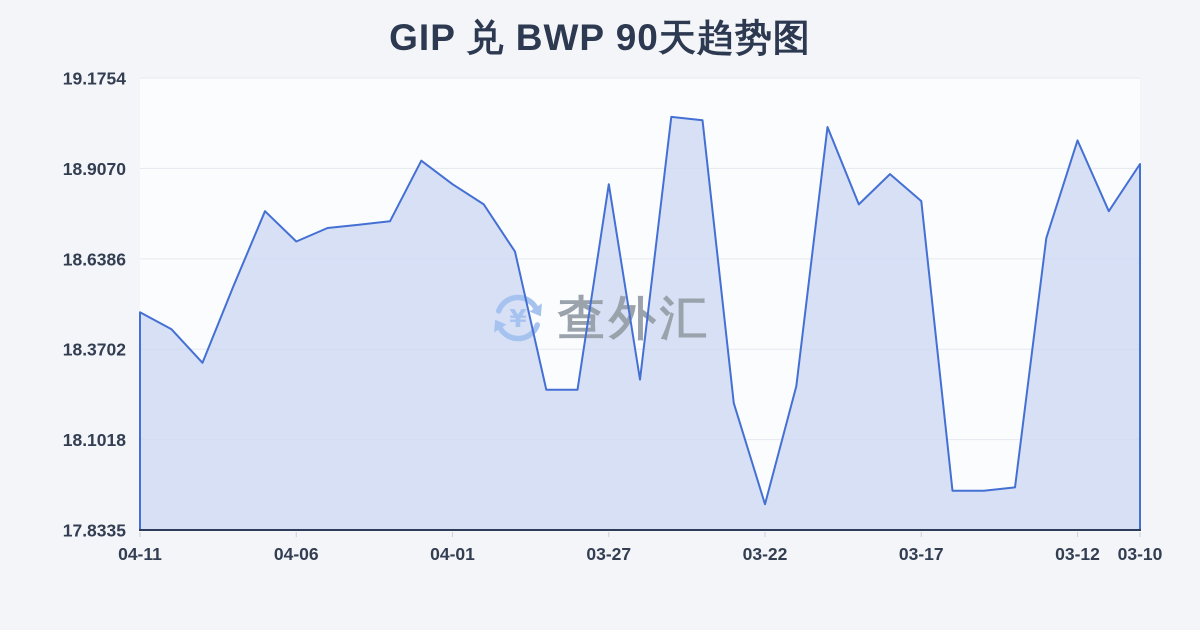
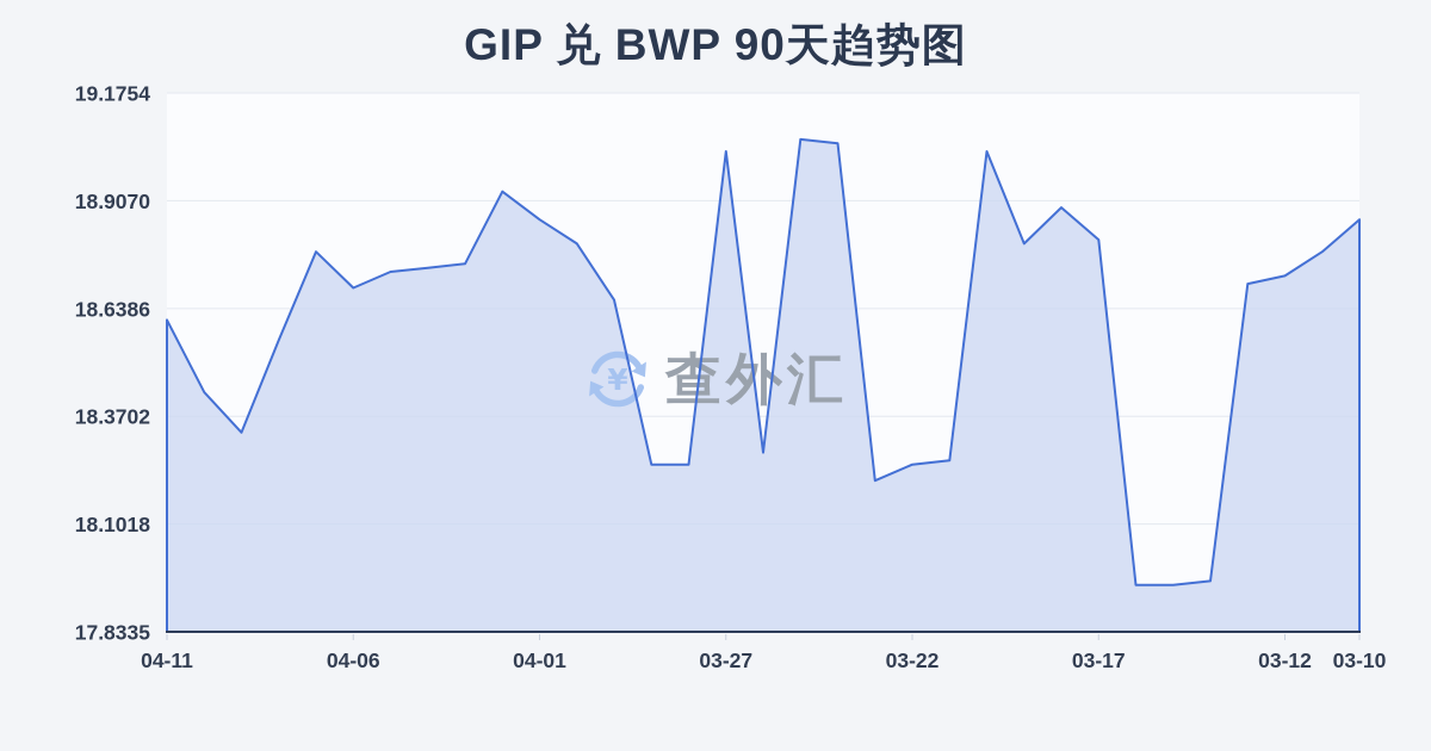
04-11: 18.48 -> 18.61
03-27: 18.86 -> 19.03
03-22: 17.91 -> 18.25
03-12: 18.99 -> 18.72
03-10: 18.92 -> 18.86
